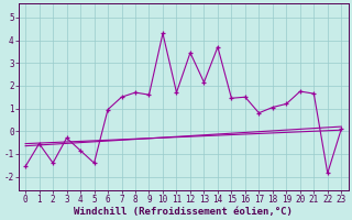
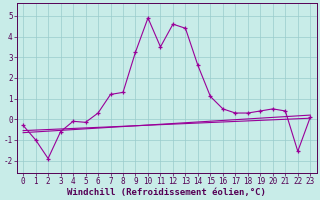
0: -1.55 -> -0.30
1: -0.55 -> -1.00
2: -1.40 -> -1.90
3: -0.30 -> -0.60
4: -0.85 -> -0.10
5: -1.40 -> -0.15
6: 0.95 -> 0.30
7: 1.50 -> 1.20
8: 1.70 -> 1.30
9: 1.60 -> 3.25
10: 4.30 -> 4.90
11: 1.70 -> 3.50
12: 3.45 -> 4.60
13: 2.15 -> 4.40
14: 3.70 -> 2.60
15: 1.45 -> 1.10
16: 1.50 -> 0.50
17: 0.80 -> 0.30
18: 1.05 -> 0.30
19: 1.20 -> 0.40
20: 1.75 -> 0.50
21: 1.65 -> 0.40
22: -1.85 -> -1.55
